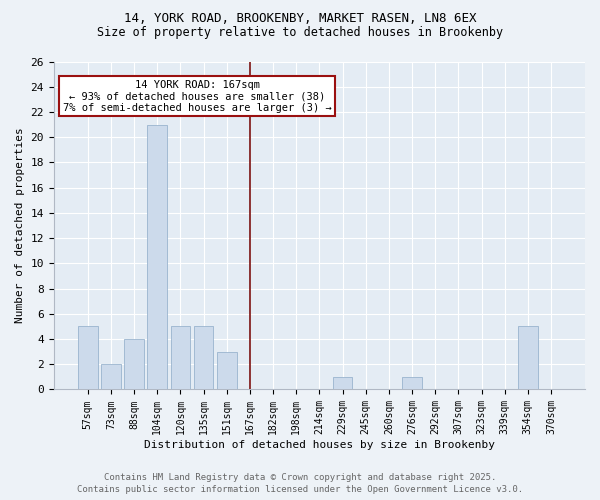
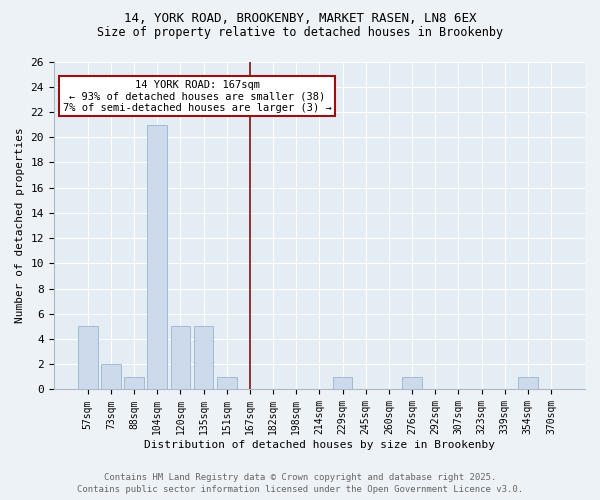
88sqm: 4 -> 1
151sqm: 3 -> 1
354sqm: 5 -> 1
